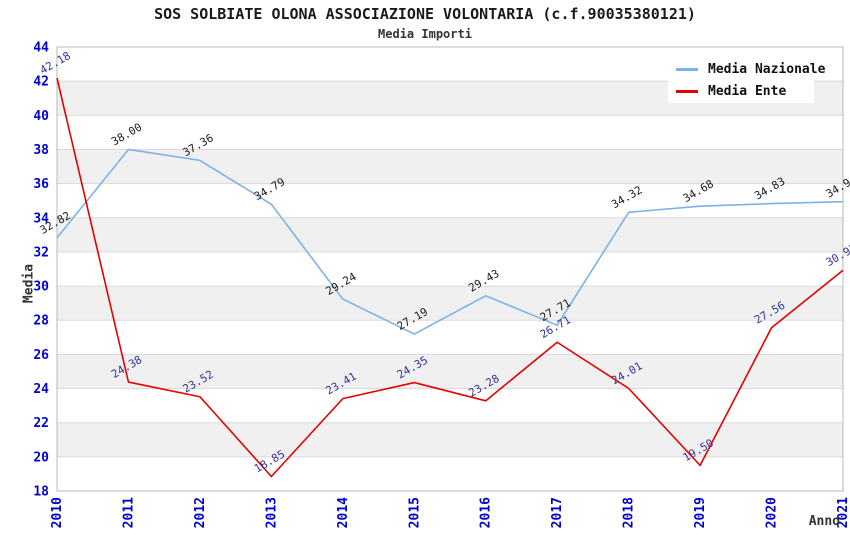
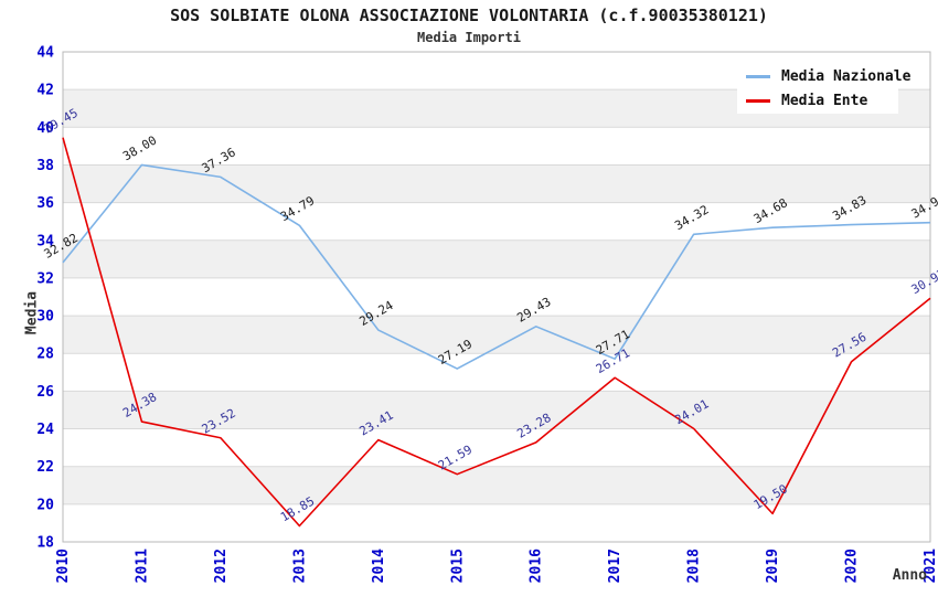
Media Ente/2010: 42.18 -> 39.45
Media Ente/2015: 24.35 -> 21.59
